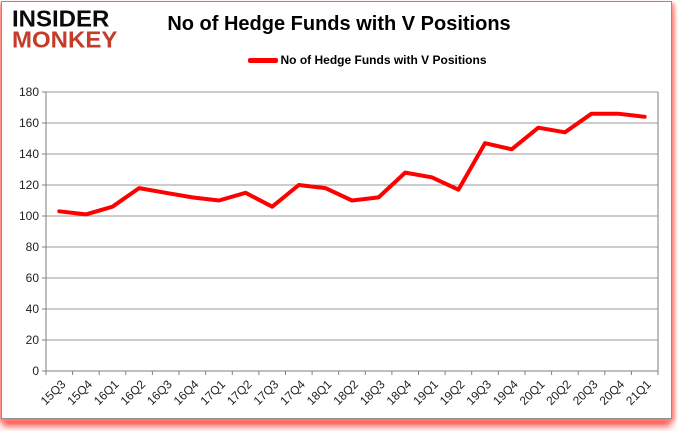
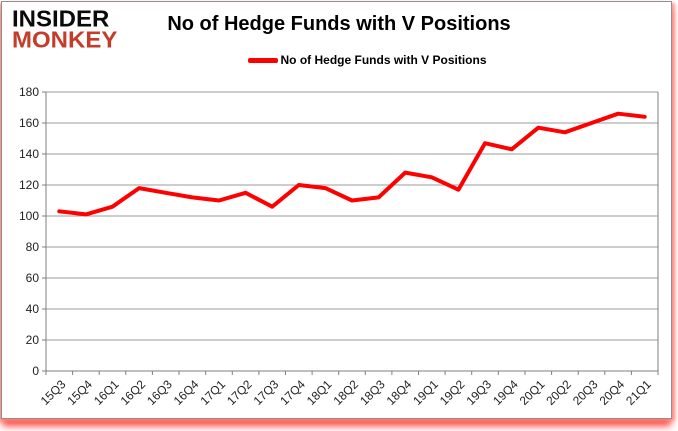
20Q3: 166 -> 160
